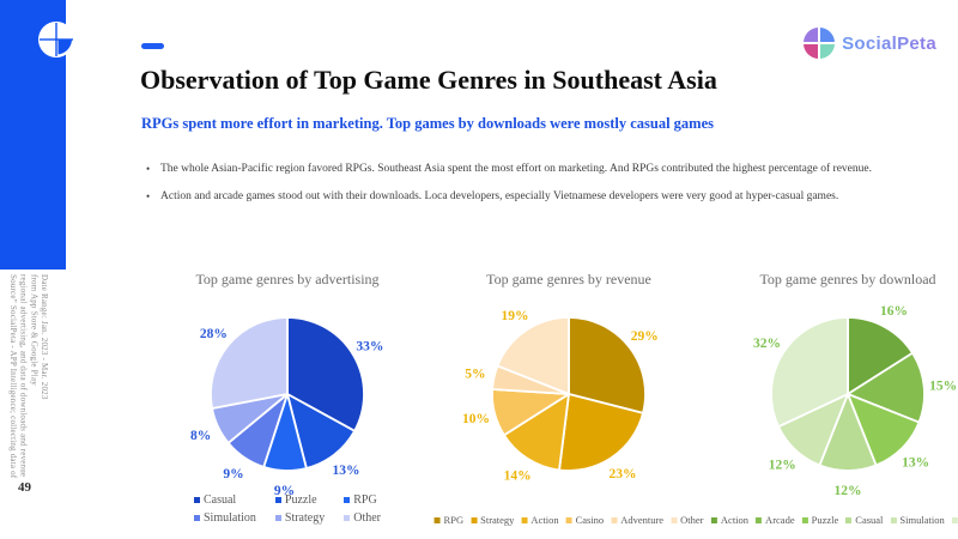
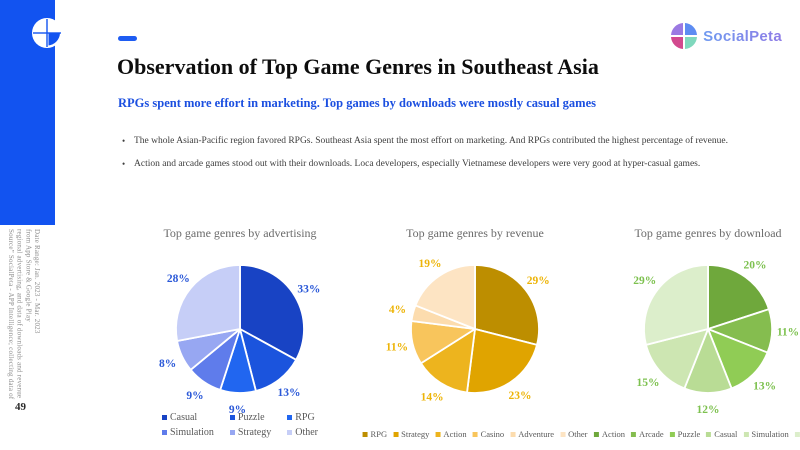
Top game genres by revenue/Casino: 10% -> 11%
Top game genres by revenue/Adventure: 5% -> 4%
Top game genres by download/Action: 16% -> 20%
Top game genres by download/Arcade: 15% -> 11%
Top game genres by download/Simulation: 12% -> 15%
Top game genres by download/Other: 32% -> 29%
